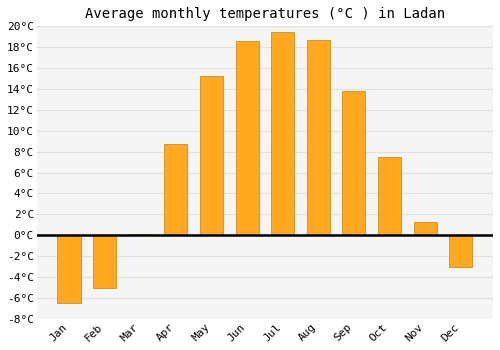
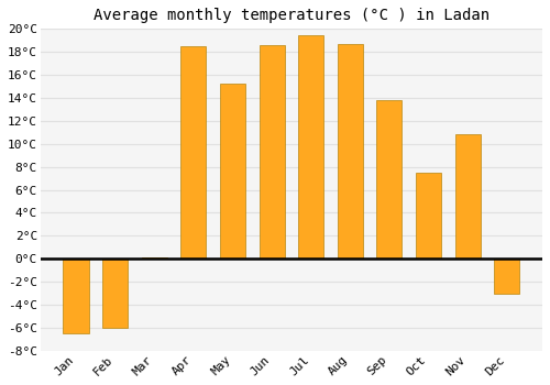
Feb: -5.0°C -> -6.0°C
Apr: 8.7°C -> 18.5°C
Nov: 1.3°C -> 10.8°C
